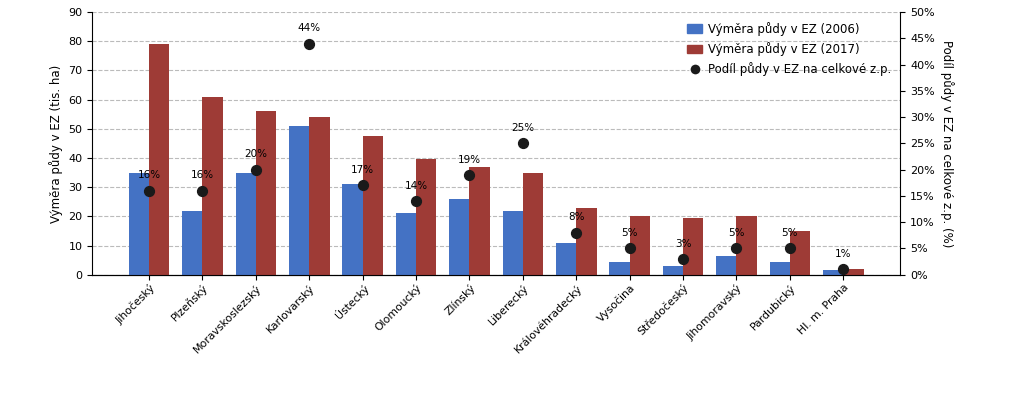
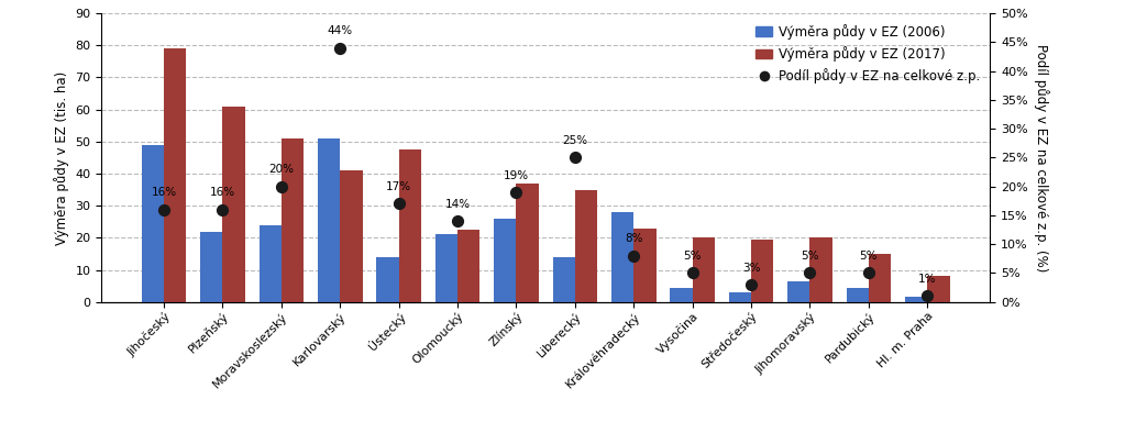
Výměra půdy v EZ (2006)/Jihočeský: 35.0 -> 49.0
Výměra půdy v EZ (2006)/Moravskoslezský: 35.0 -> 24.0
Výměra půdy v EZ (2017)/Moravskoslezský: 56.0 -> 51.0
Výměra půdy v EZ (2017)/Karlovarský: 54.0 -> 41.0
Výměra půdy v EZ (2006)/Ústecký: 31.0 -> 14.0
Výměra půdy v EZ (2017)/Olomoucký: 39.5 -> 22.5
Výměra půdy v EZ (2006)/Liberecký: 22.0 -> 14.0
Výměra půdy v EZ (2006)/Královéhradecký: 11.0 -> 28.0
Výměra půdy v EZ (2017)/Hl. m. Praha: 2.0 -> 8.0
